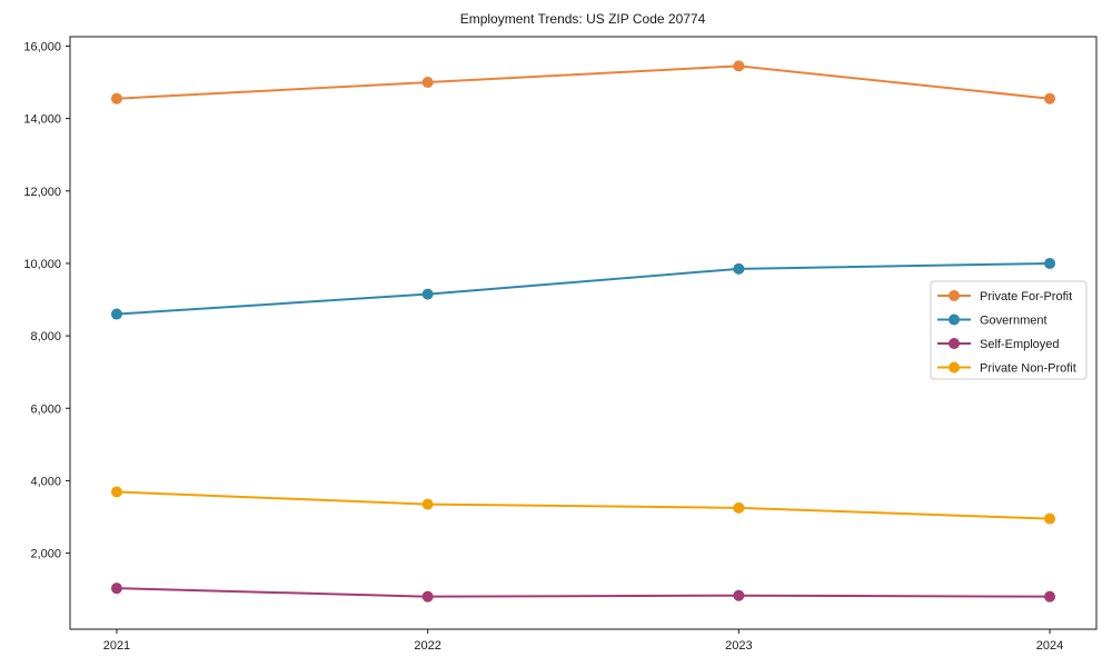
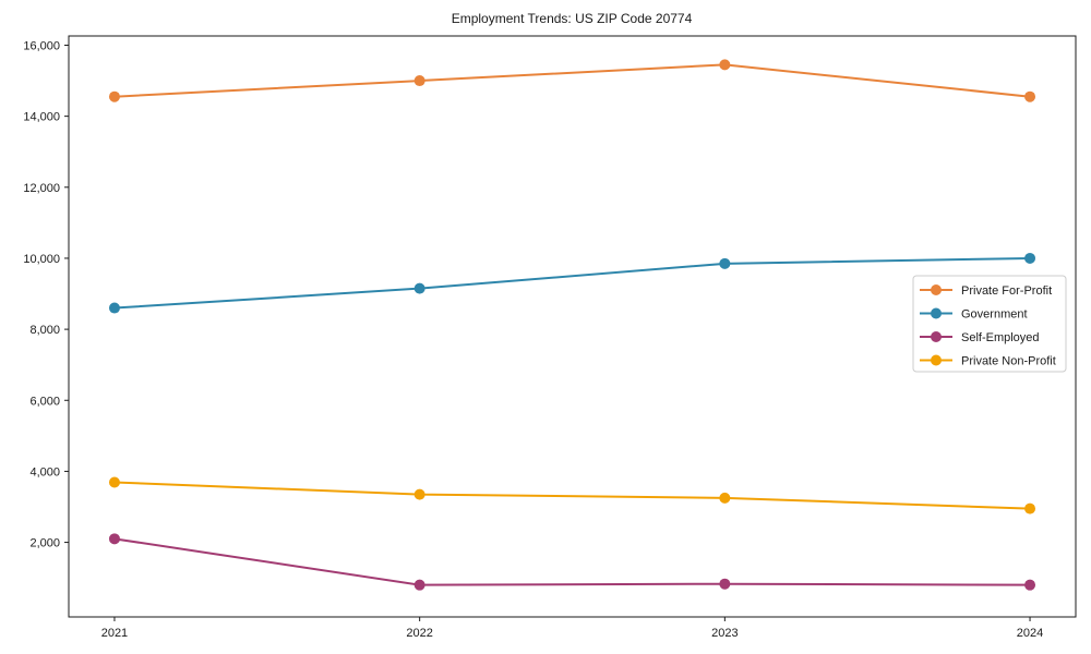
Self-Employed/2021: 1000 -> 2100
